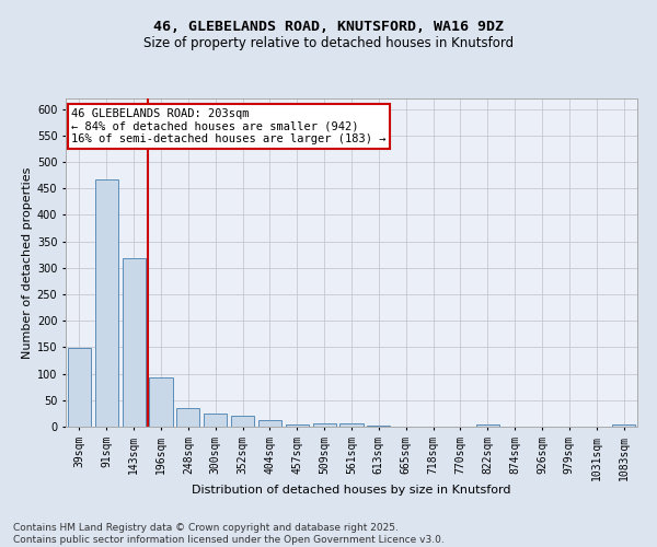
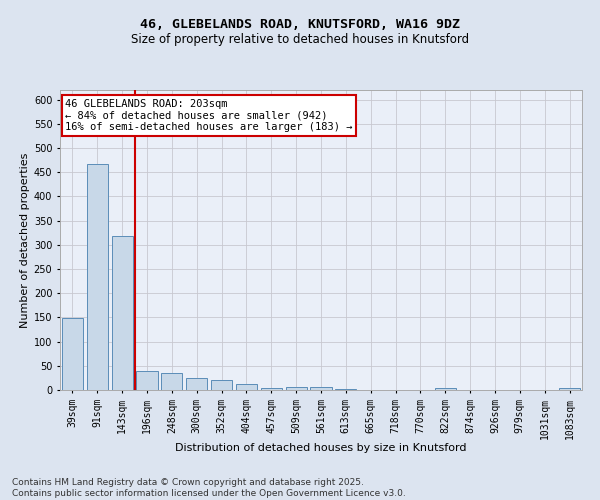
196sqm: 93 -> 40
